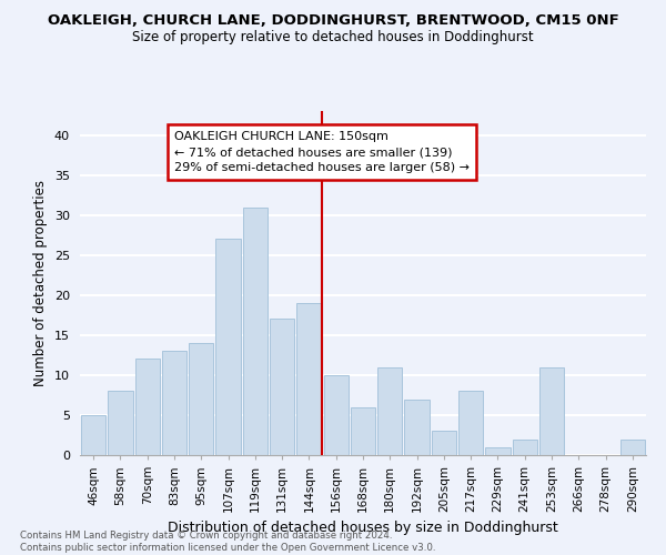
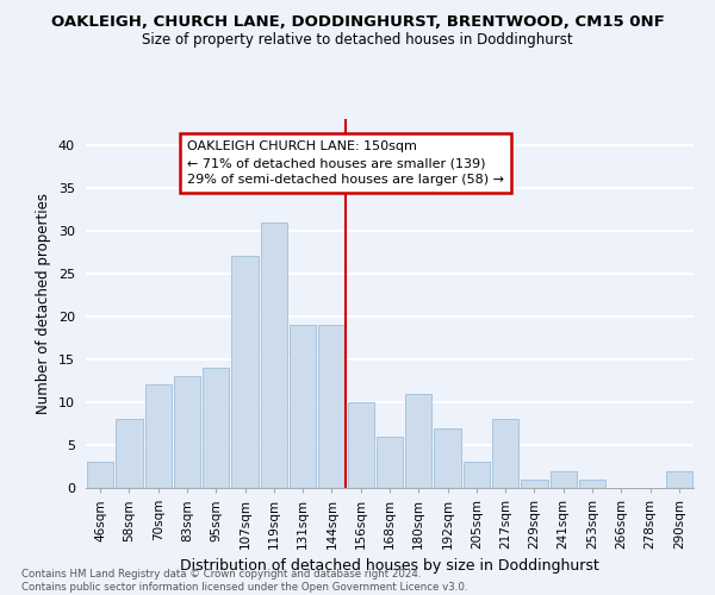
46sqm: 5 -> 3
131sqm: 17 -> 19
253sqm: 11 -> 1
